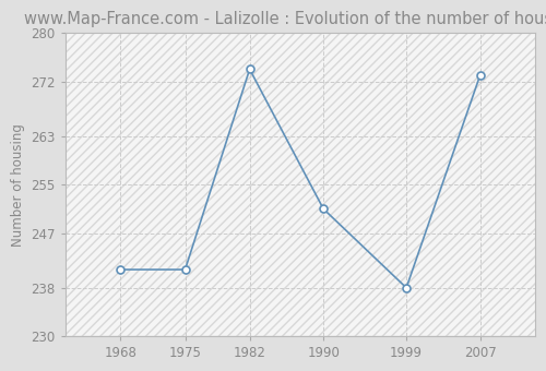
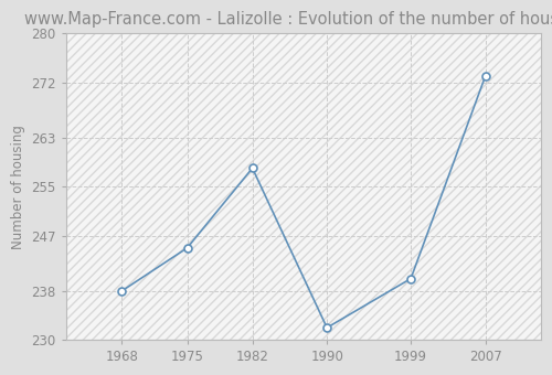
1968: 241 -> 238
1975: 241 -> 245
1982: 274 -> 258
1990: 251 -> 232
1999: 238 -> 240
